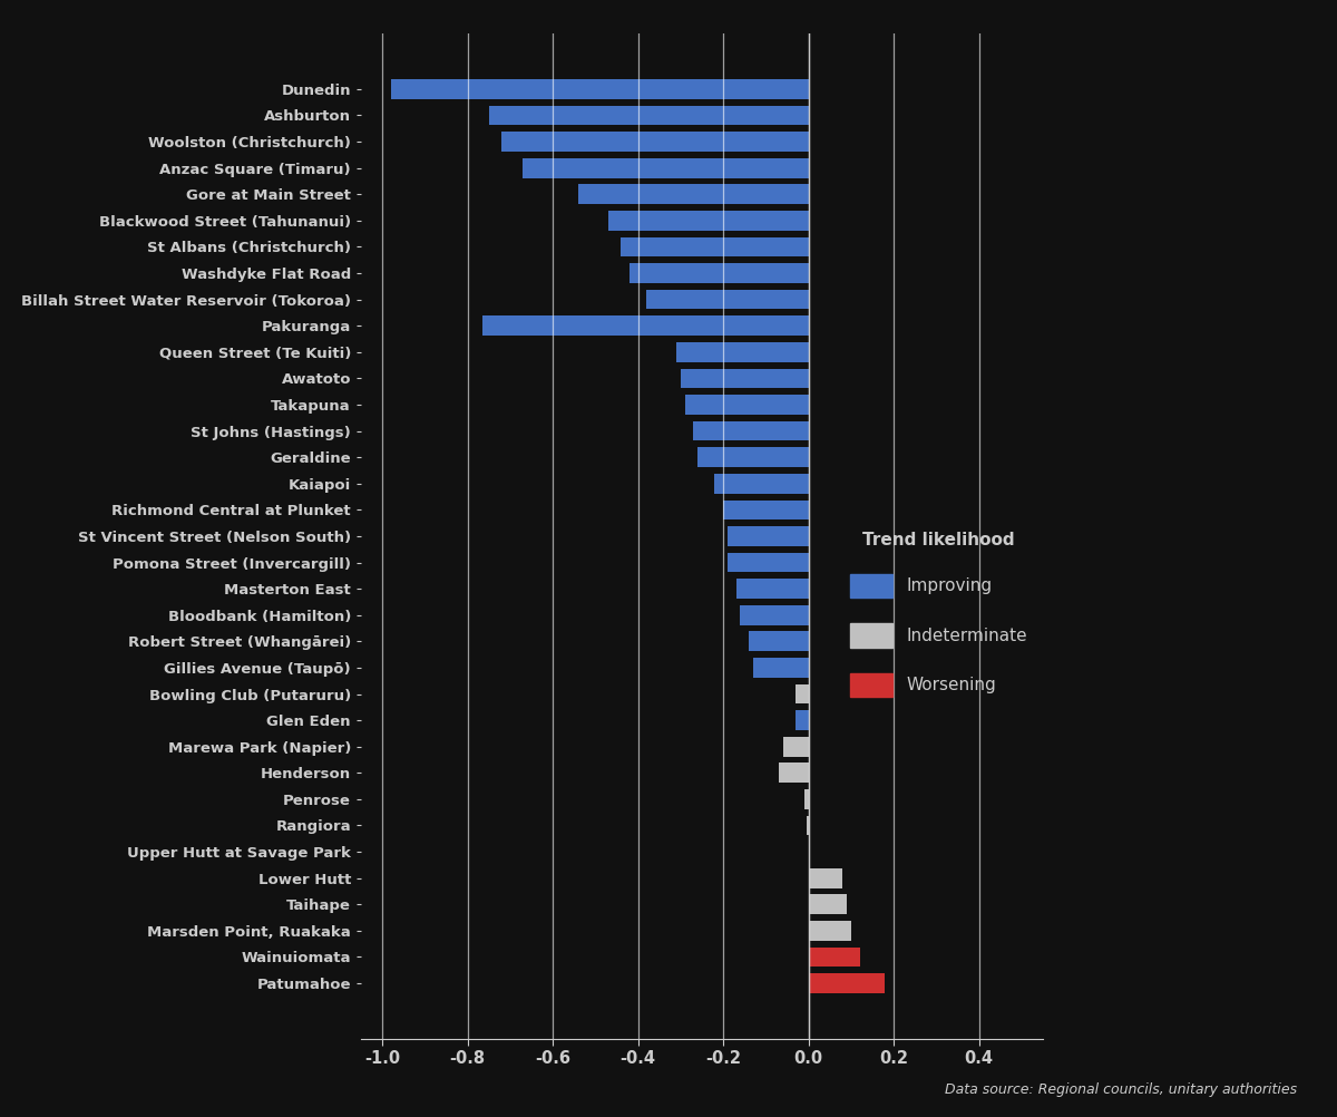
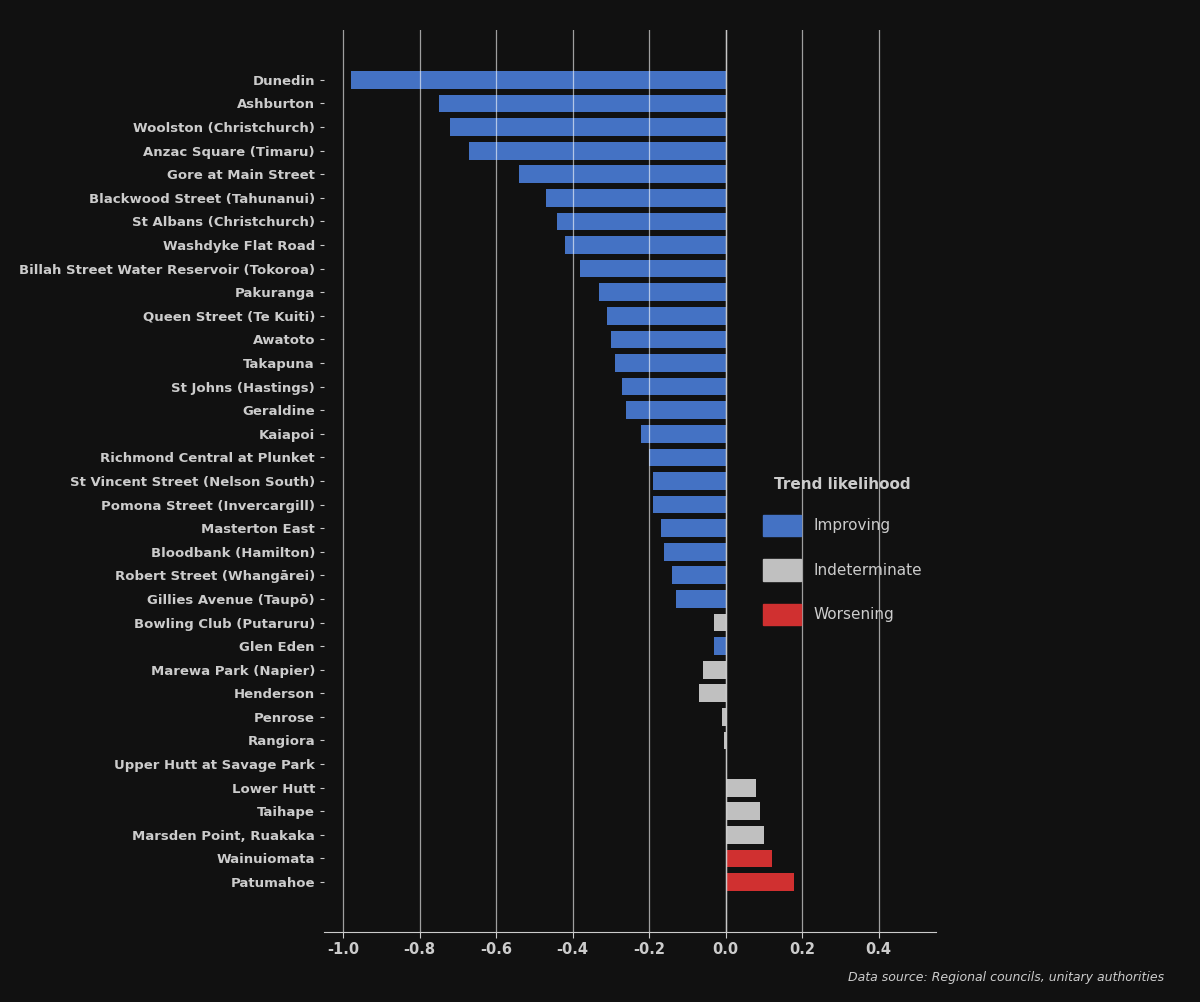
Pakuranga: -0.765 -> -0.330
